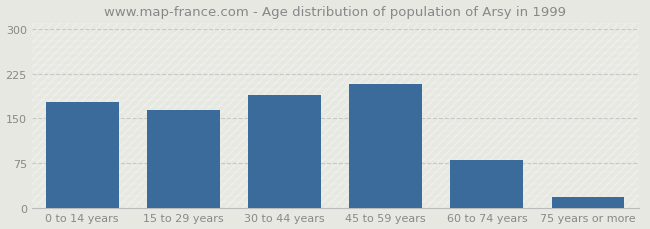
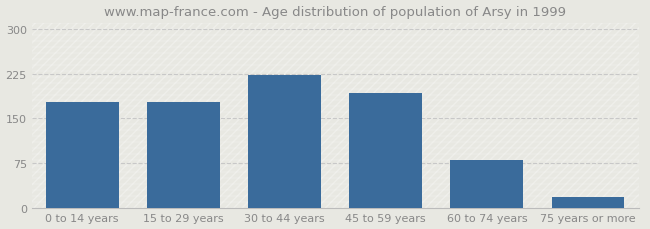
15 to 29 years: 164 -> 178
30 to 44 years: 190 -> 222
45 to 59 years: 208 -> 193
